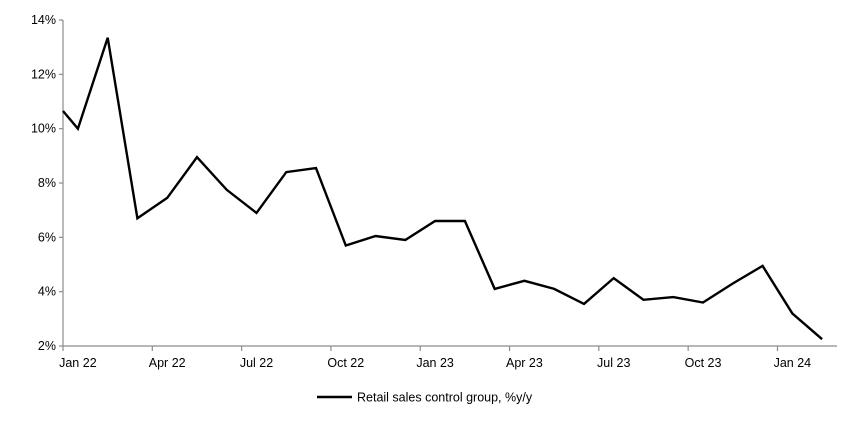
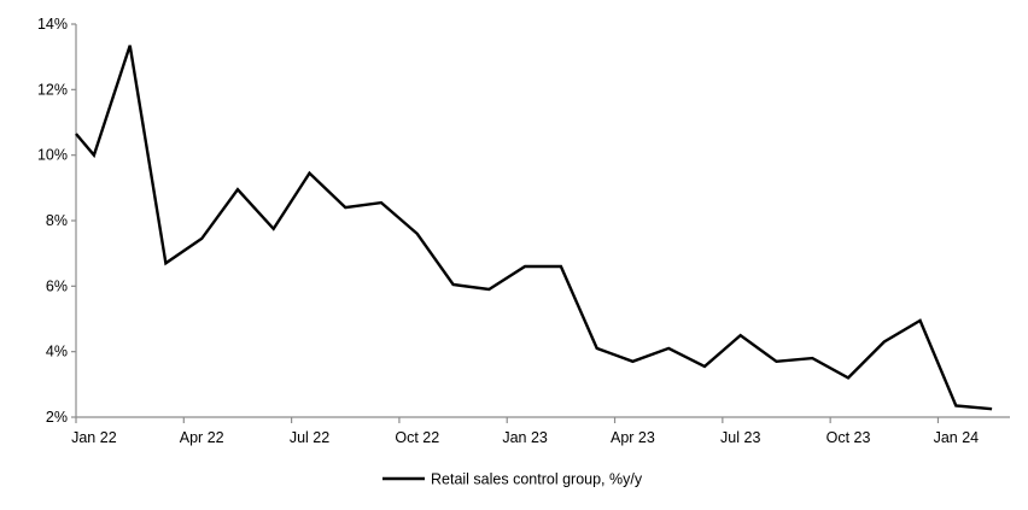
Jul 22: 6.9% -> 9.4%
Oct 22: 5.7% -> 7.6%
Apr 23: 4.4% -> 3.7%
Oct 23: 3.6% -> 3.2%
Jan 24: 3.2% -> 2.4%
